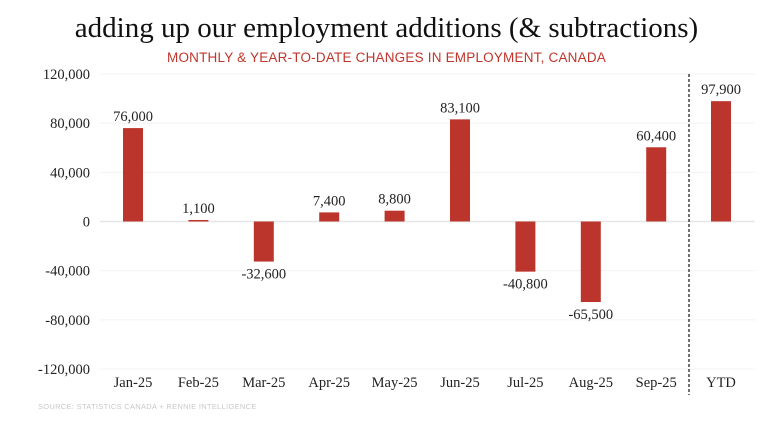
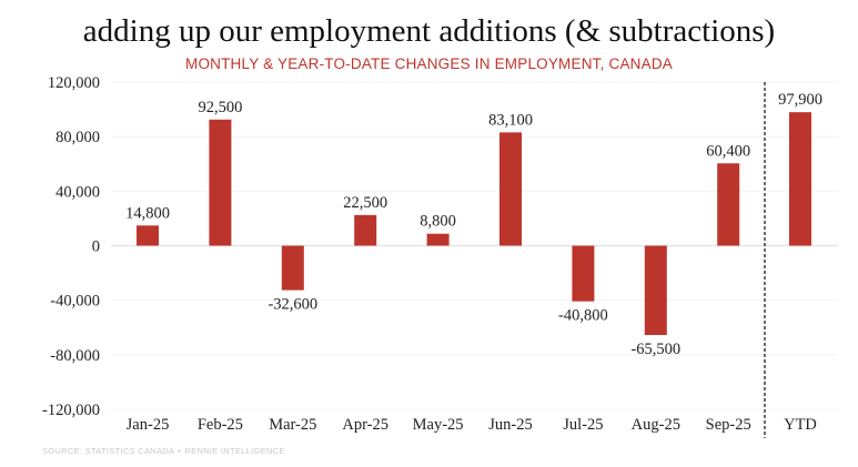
Jan-25: 76,000 -> 14,800
Feb-25: 1,100 -> 92,500
Apr-25: 7,400 -> 22,500
